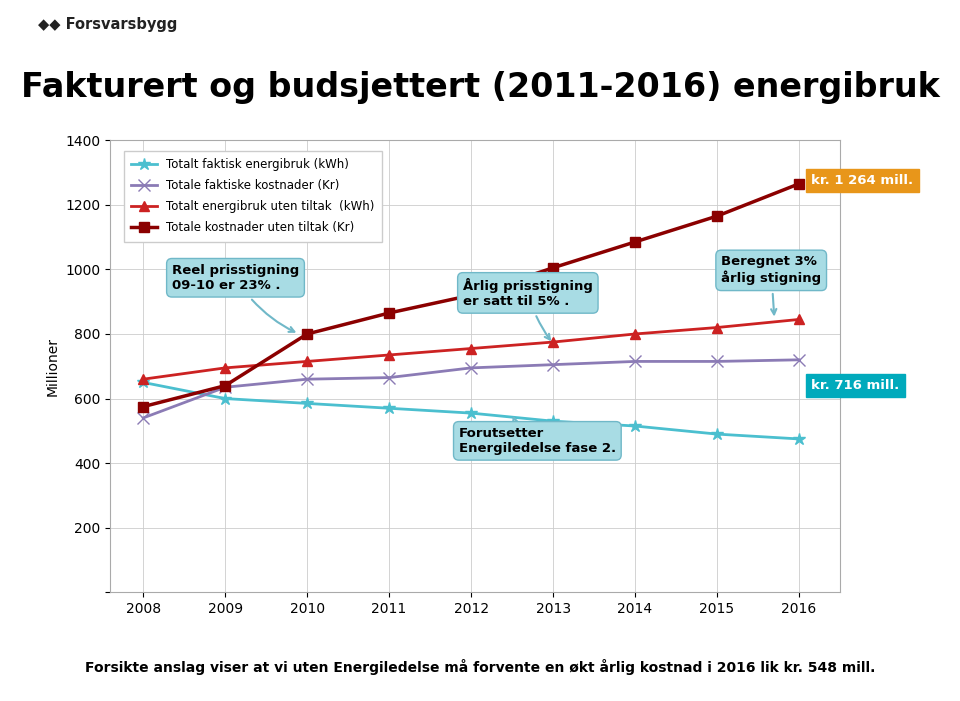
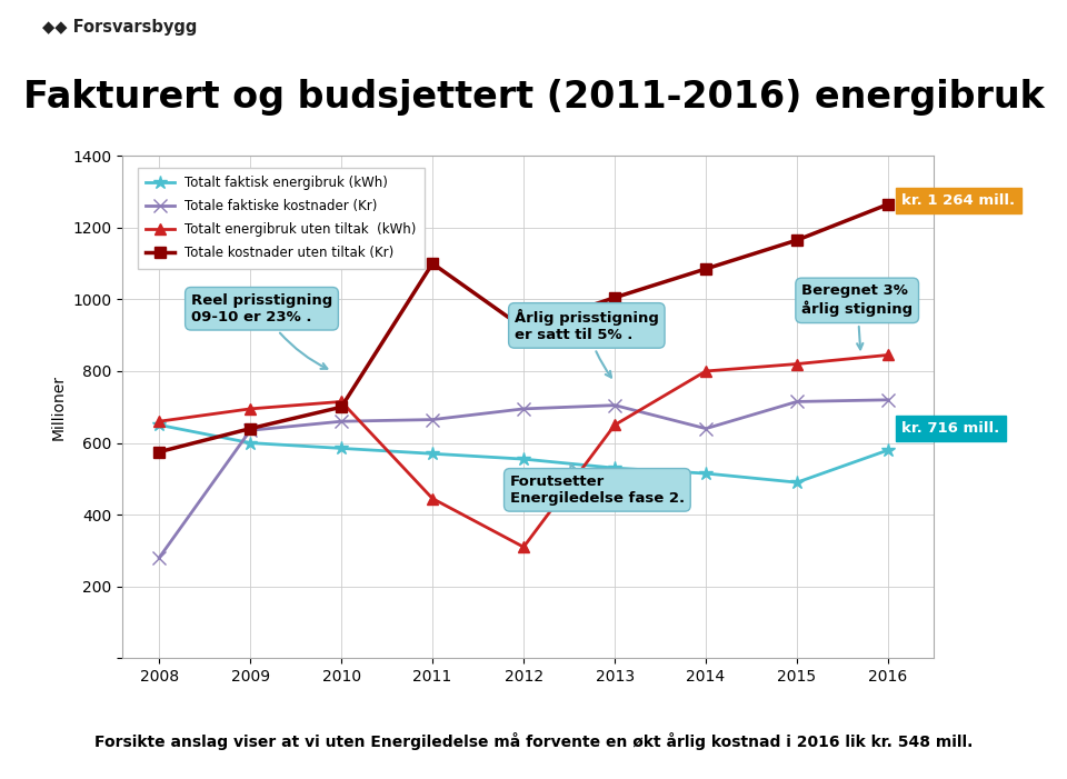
Totale faktiske kostnader (Kr)/2008: 540 -> 280
Totale kostnader uten tiltak (Kr)/2010: 800 -> 700
Totalt energibruk uten tiltak (kWh)/2011: 735 -> 445
Totale kostnader uten tiltak (Kr)/2011: 865 -> 1100
Totalt energibruk uten tiltak (kWh)/2012: 755 -> 310
Totalt energibruk uten tiltak (kWh)/2013: 775 -> 650
Totale faktiske kostnader (Kr)/2014: 715 -> 640
Totalt faktisk energibruk (kWh)/2016: 475 -> 580
